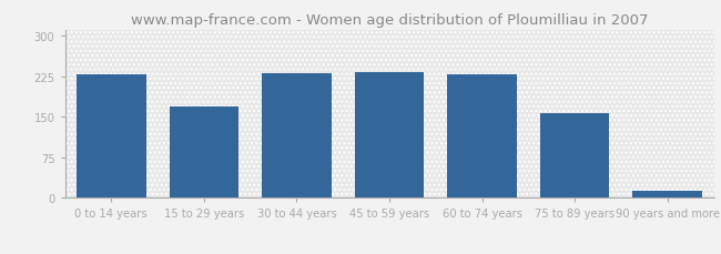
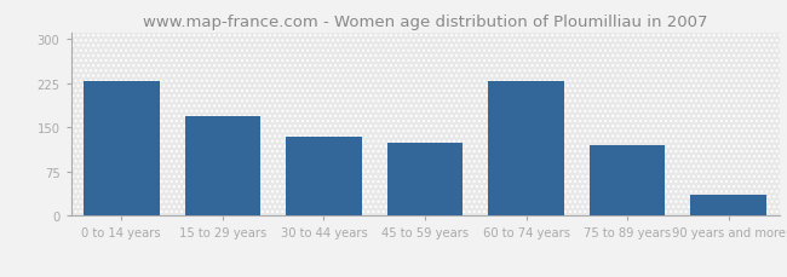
30 to 44 years: 232 -> 135
45 to 59 years: 234 -> 125
75 to 89 years: 157 -> 120
90 years and more: 13 -> 35
